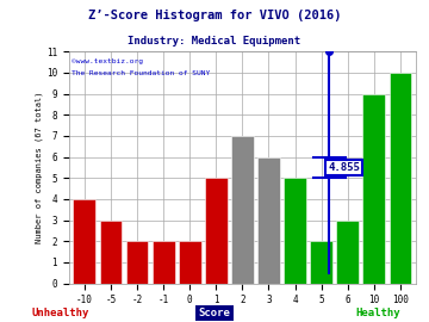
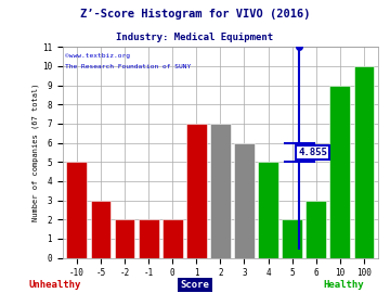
-10: 4 -> 5
1: 5 -> 7
